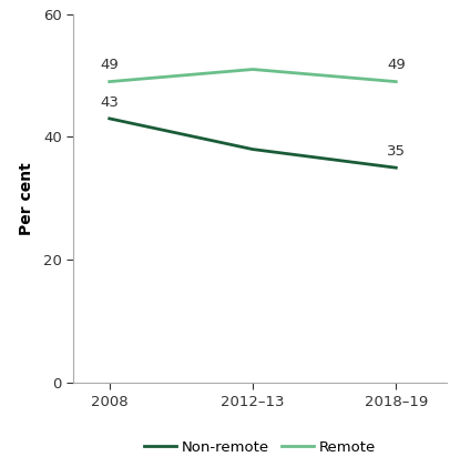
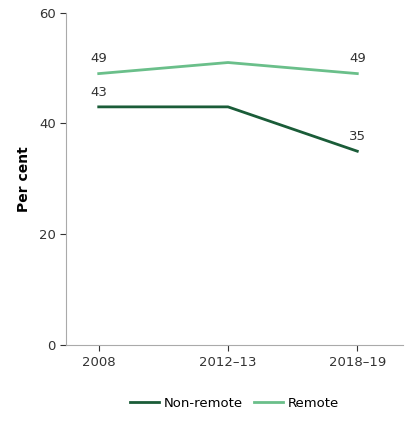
Non-remote/2012–13: 38 -> 43
